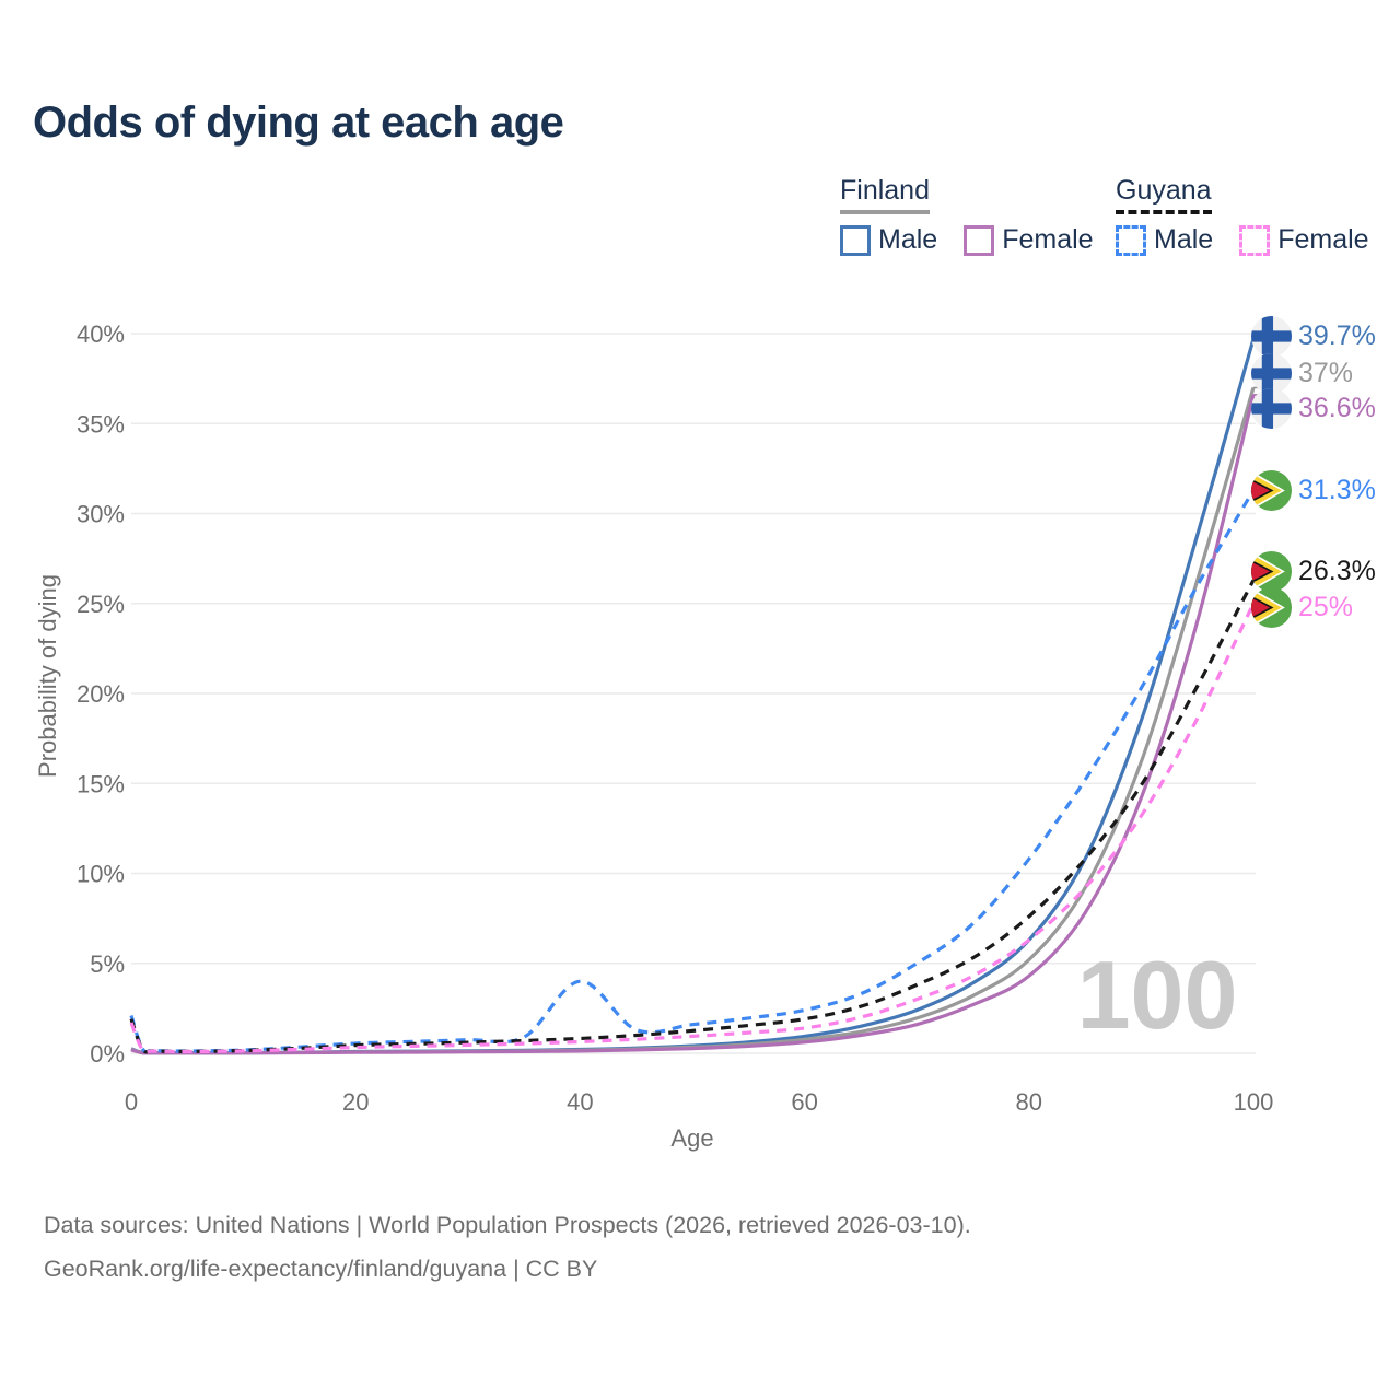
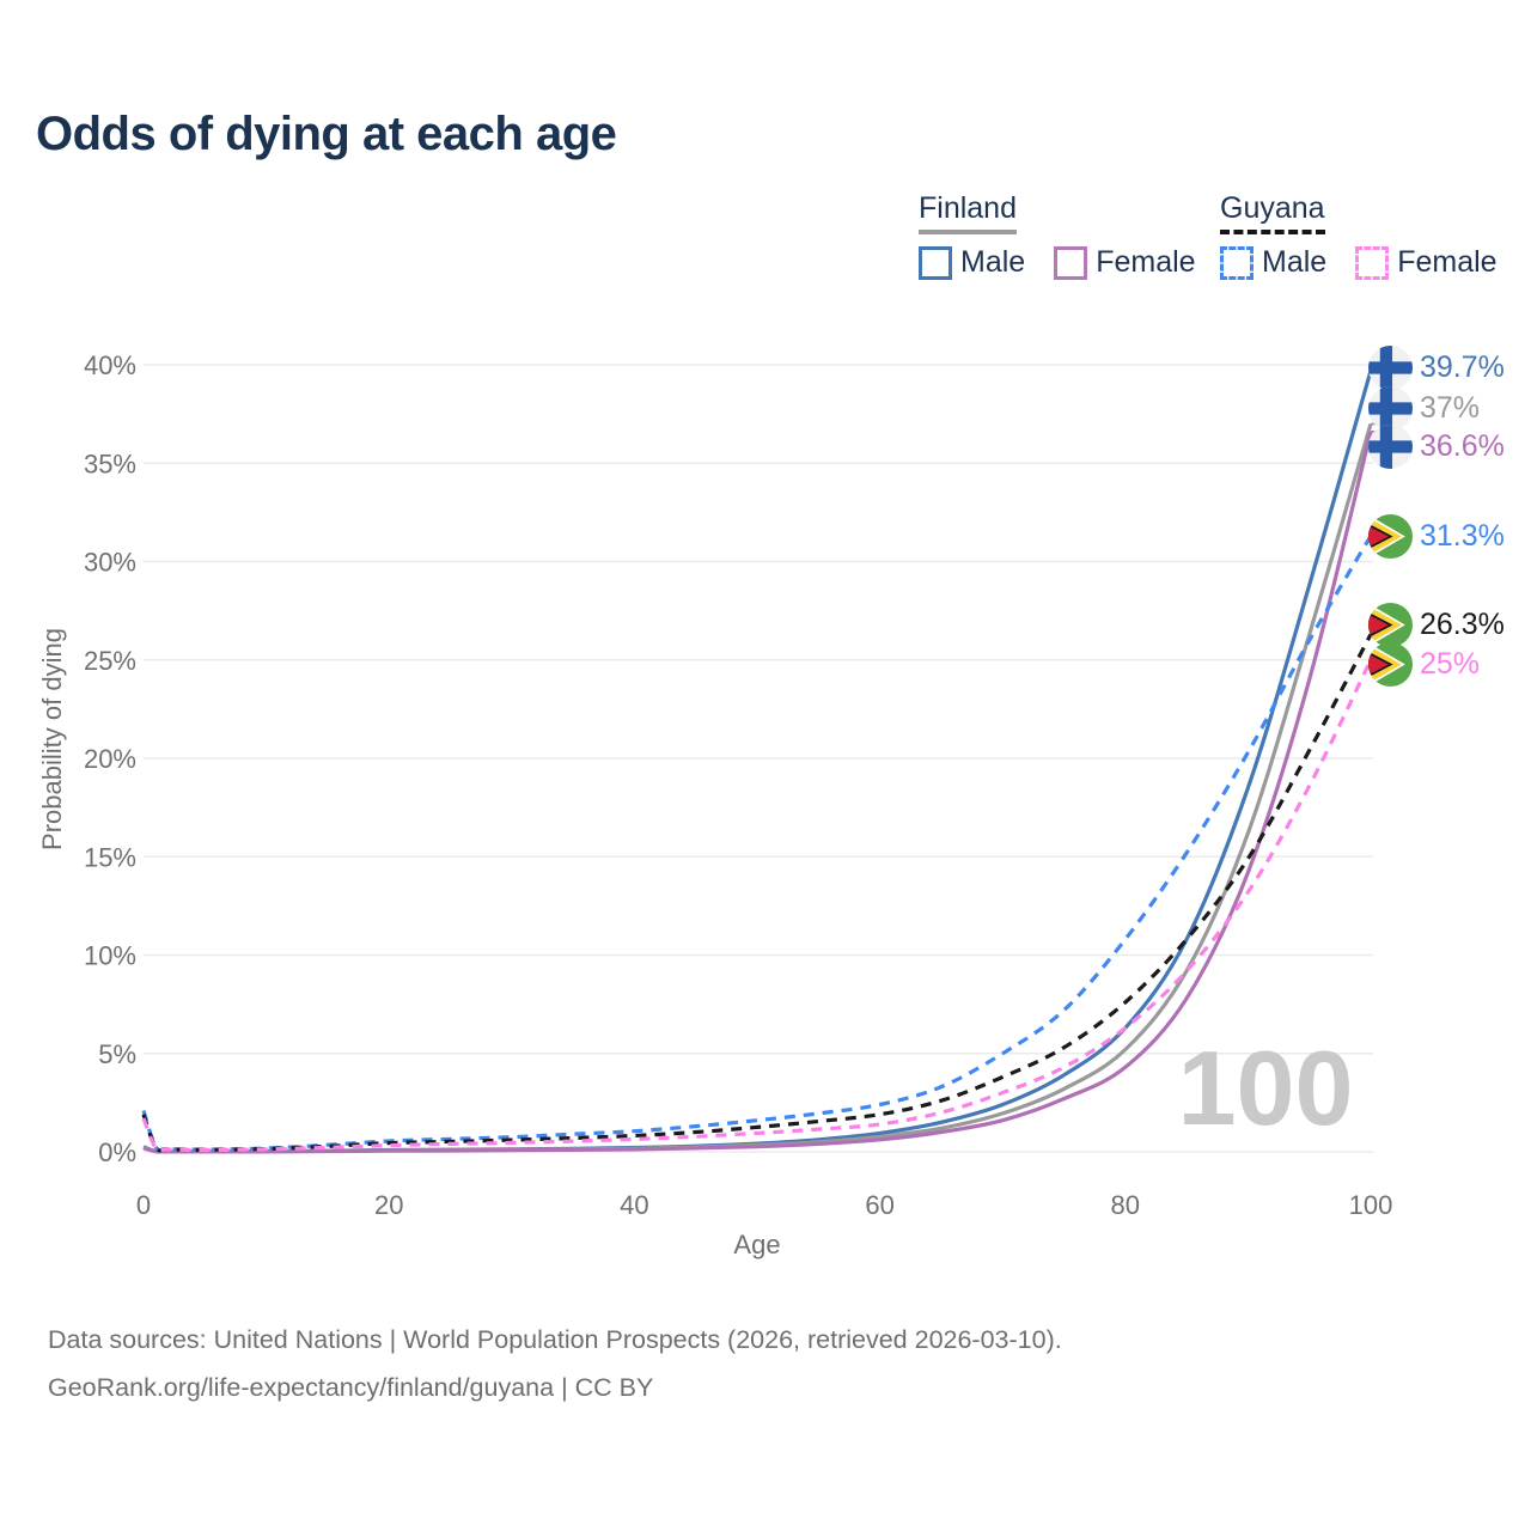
Guyana Male/40: 4.0% -> 1.1%
